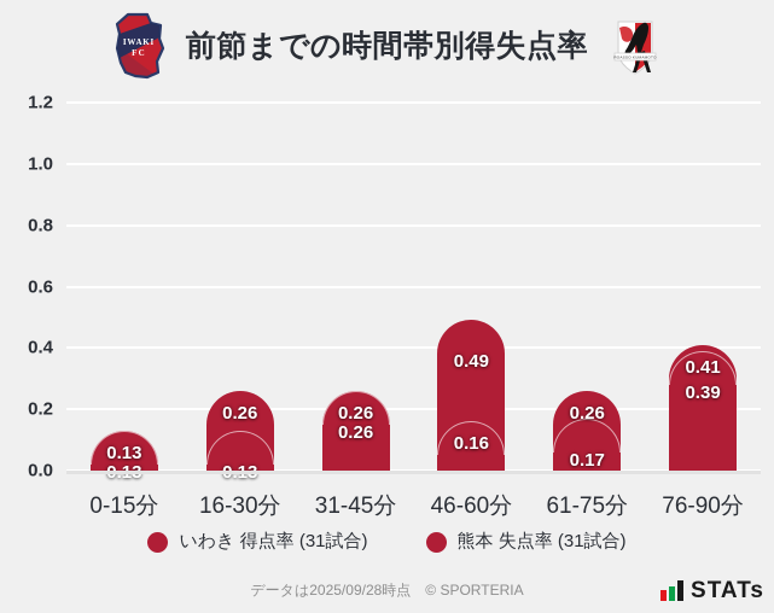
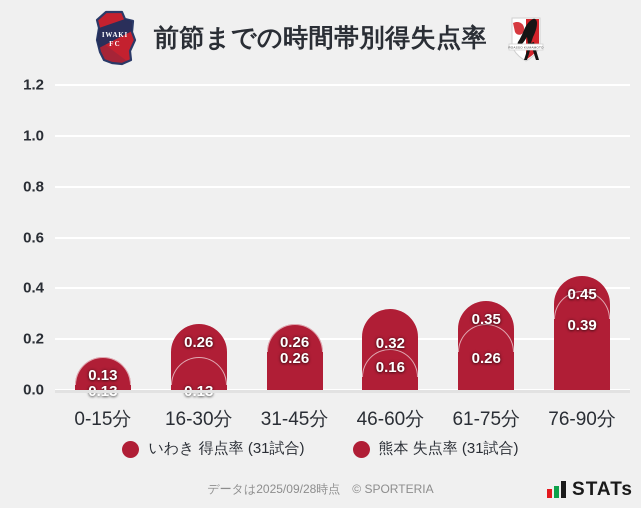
熊本 失点率 (31試合)/46-60分: 0.49 -> 0.32
いわき 得点率 (31試合)/61-75分: 0.26 -> 0.35
熊本 失点率 (31試合)/61-75分: 0.17 -> 0.26
いわき 得点率 (31試合)/76-90分: 0.41 -> 0.45
